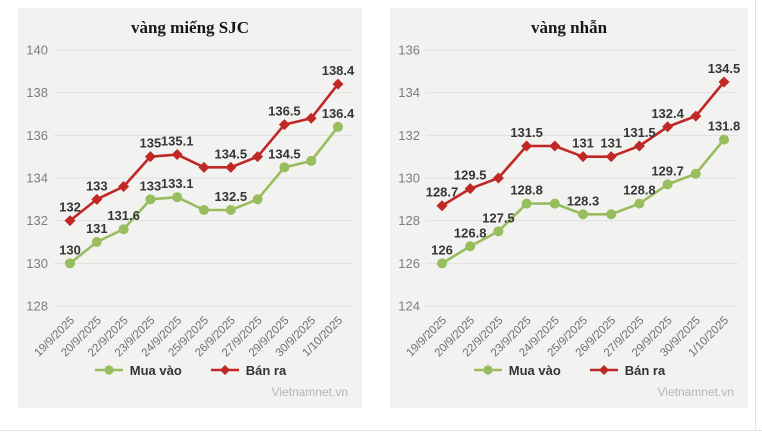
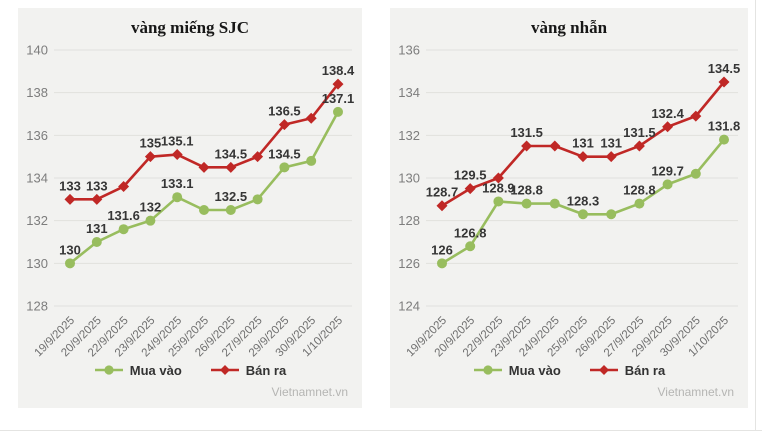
vàng miếng SJC/Bán ra/19/9/2025: 132 -> 133
vàng miếng SJC/Mua vào/23/9/2025: 133 -> 132
vàng miếng SJC/Mua vào/1/10/2025: 136.4 -> 137.1
vàng nhẫn/Mua vào/22/9/2025: 127.5 -> 128.9
